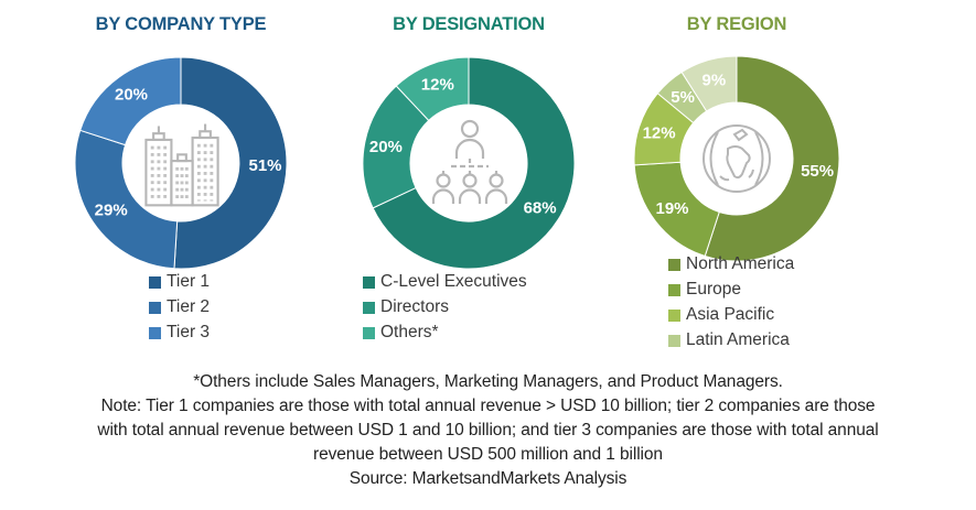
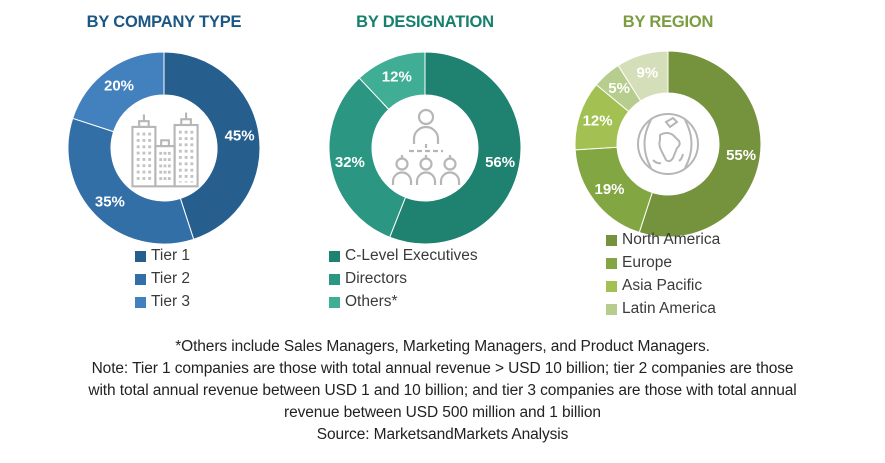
BY COMPANY TYPE/Tier 1: 51% -> 45%
BY COMPANY TYPE/Tier 2: 29% -> 35%
BY DESIGNATION/C-Level Executives: 68% -> 56%
BY DESIGNATION/Directors: 20% -> 32%
